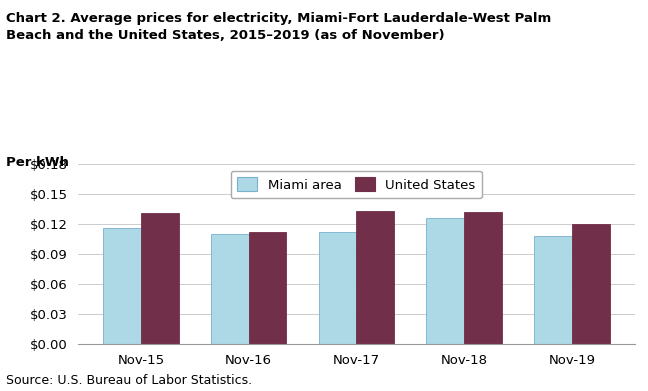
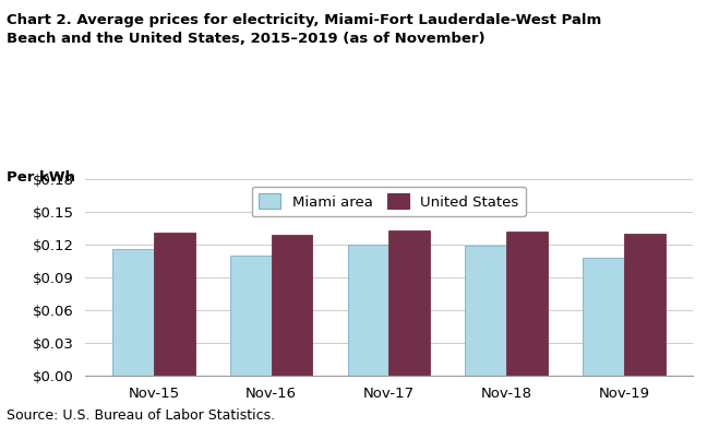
United States/Nov-16: $0.112 -> $0.129
Miami area/Nov-17: $0.112 -> $0.120
Miami area/Nov-18: $0.126 -> $0.119
United States/Nov-19: $0.120 -> $0.130
